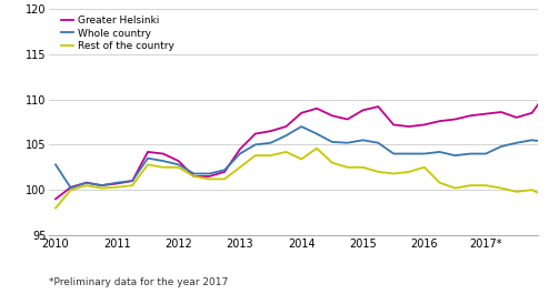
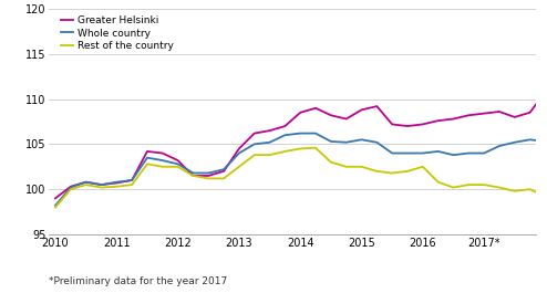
Whole country/2010: 102.8 -> 98.2
Whole country/2014: 107.0 -> 106.2
Rest of the country/2014: 103.4 -> 104.5
